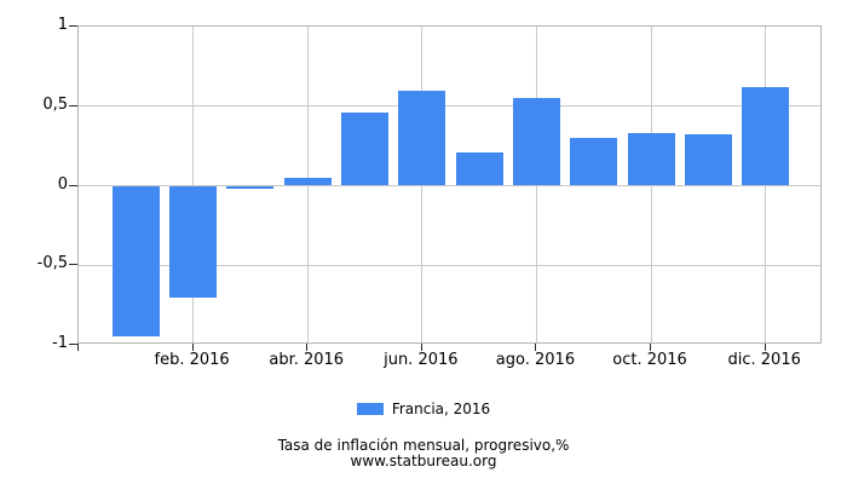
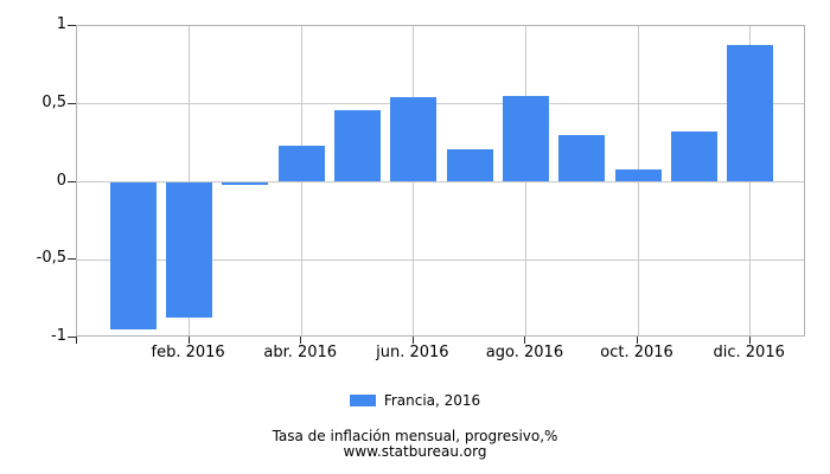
feb. 2016: -0.70 -> -0.87
abr. 2016: 0.05 -> 0.23
jun. 2016: 0.60 -> 0.54
oct. 2016: 0.33 -> 0.08
dic. 2016: 0.62 -> 0.88
